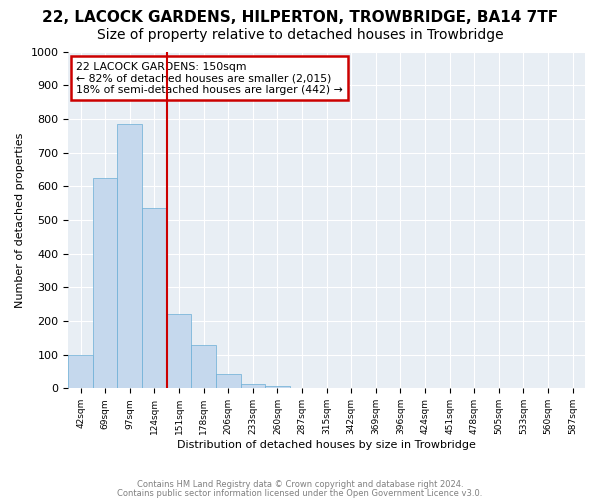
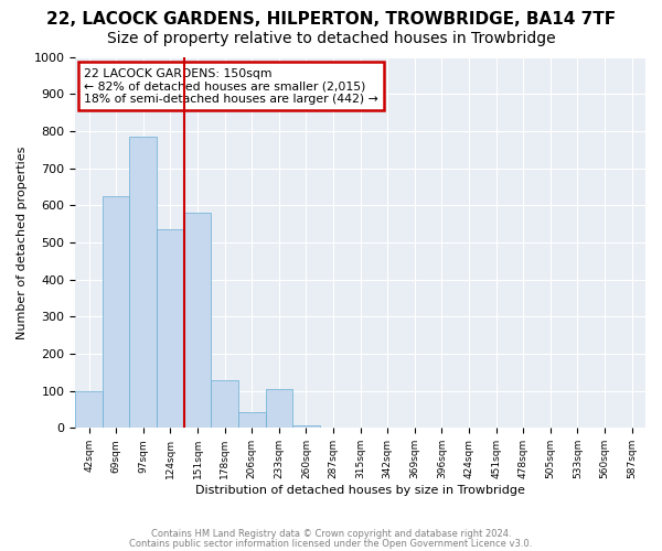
151sqm: 220 -> 580
233sqm: 12 -> 105
